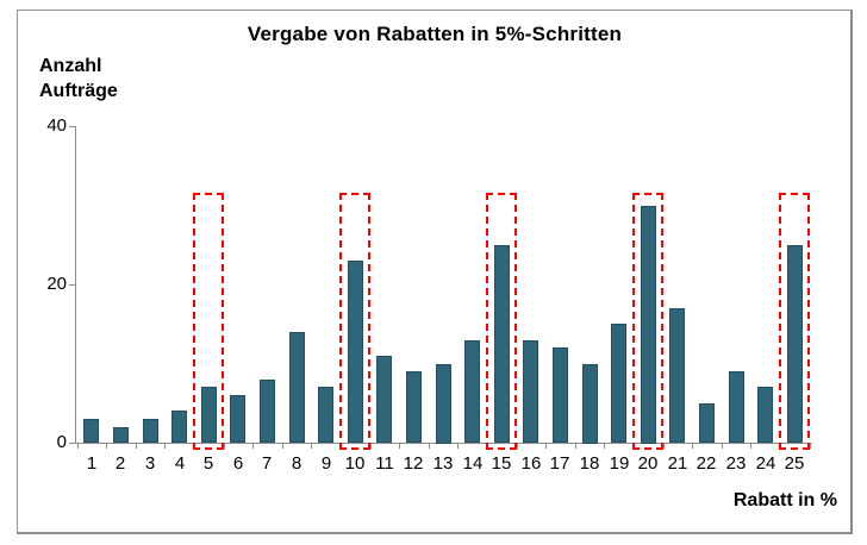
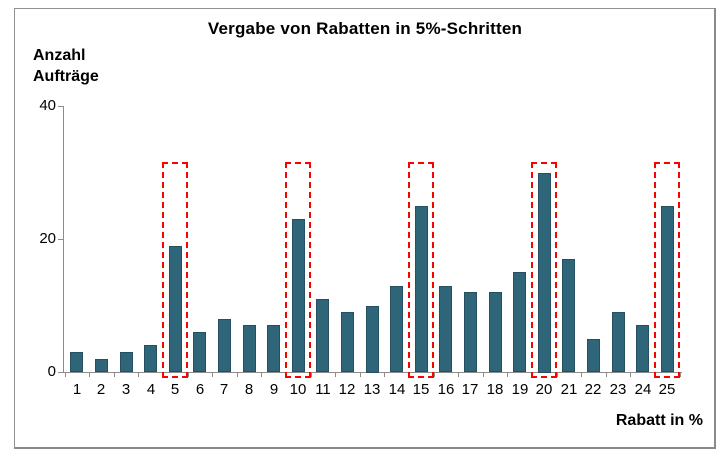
5: 7 -> 19
8: 14 -> 7
18: 10 -> 12
